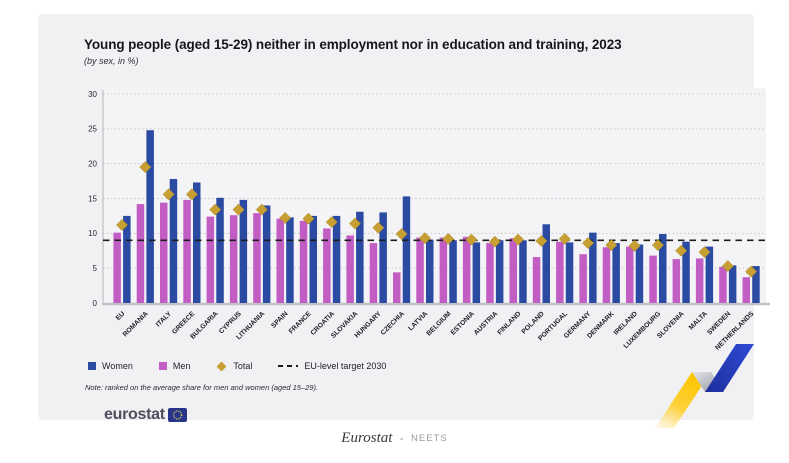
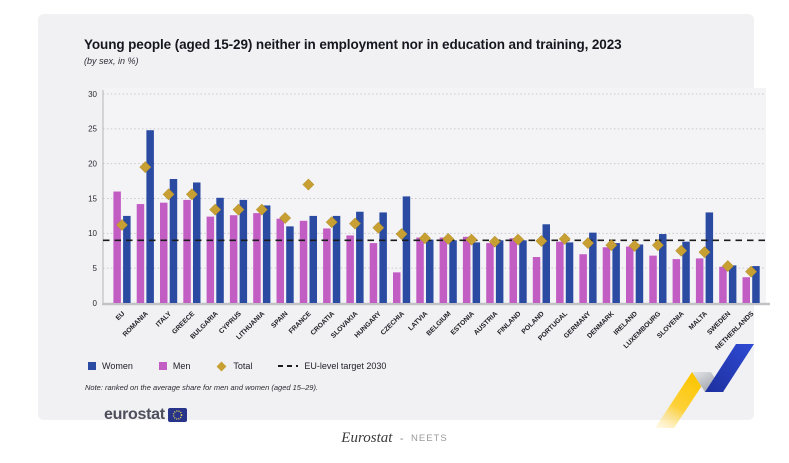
Men/EU: 10 -> 16
Women/SPAIN: 12 -> 11
Total/FRANCE: 12 -> 17
Women/MALTA: 8 -> 13
